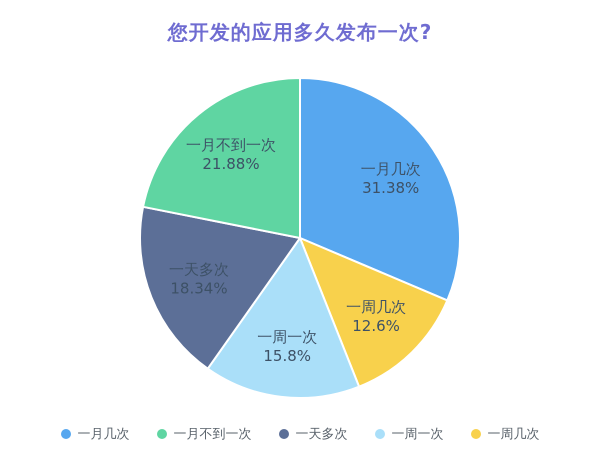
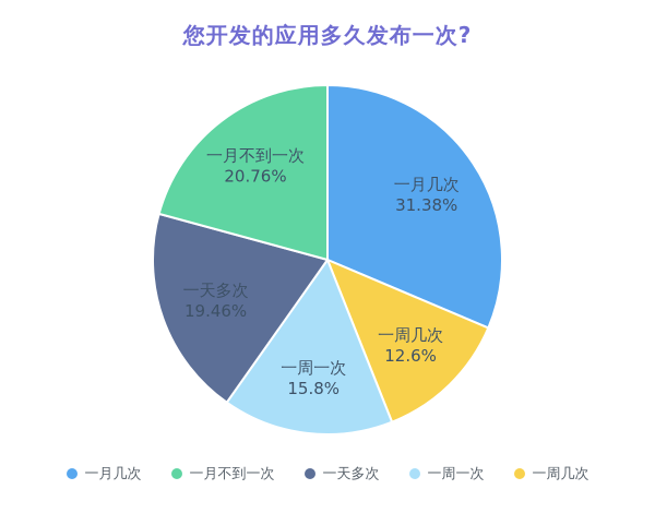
一天多次: 18.34% -> 19.46%
一月不到一次: 21.88% -> 20.76%
